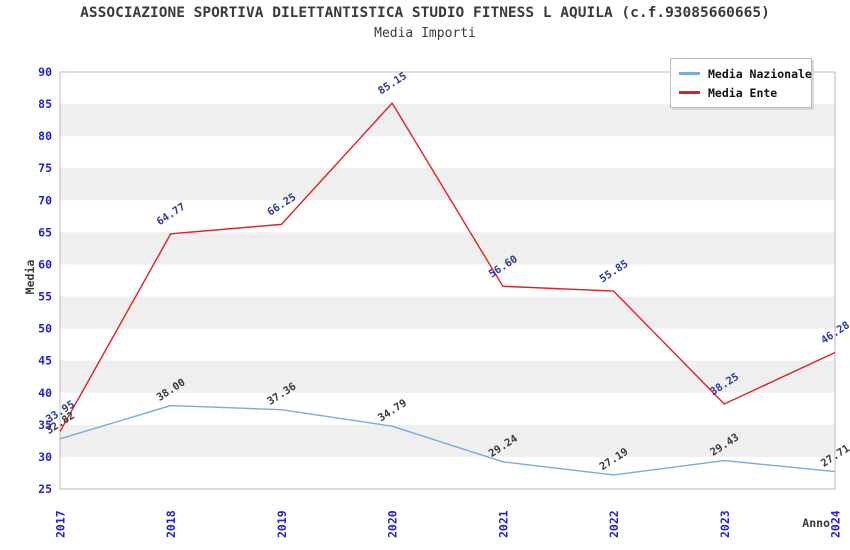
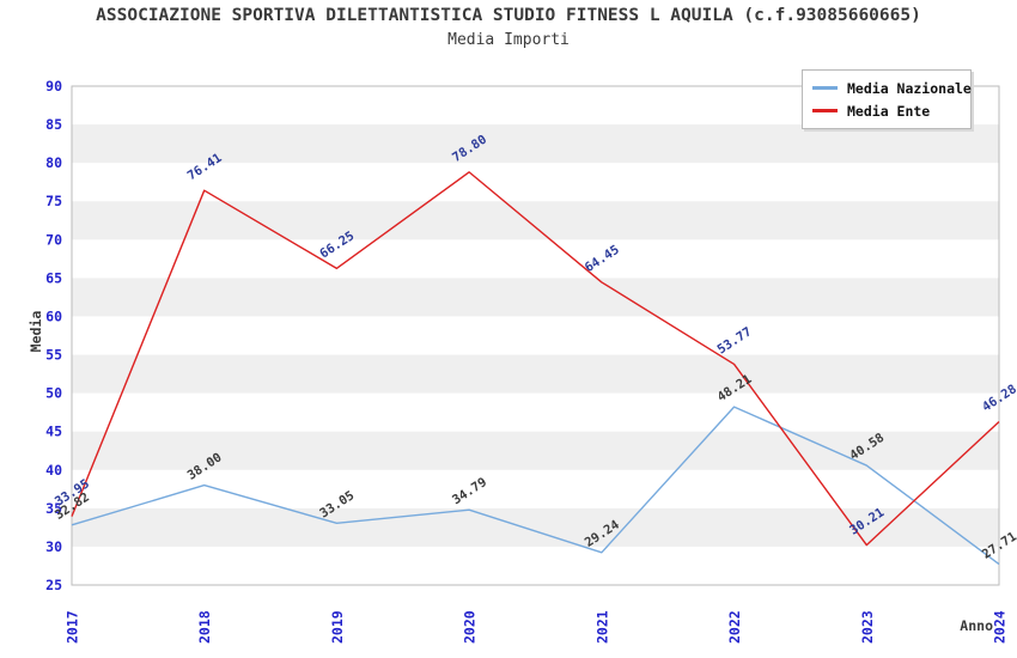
Media Ente/2018: 64.77 -> 76.41
Media Nazionale/2019: 37.36 -> 33.05
Media Ente/2020: 85.15 -> 78.80
Media Ente/2021: 56.60 -> 64.45
Media Nazionale/2022: 27.19 -> 48.21
Media Ente/2022: 55.85 -> 53.77
Media Nazionale/2023: 29.43 -> 40.58
Media Ente/2023: 38.25 -> 30.21
